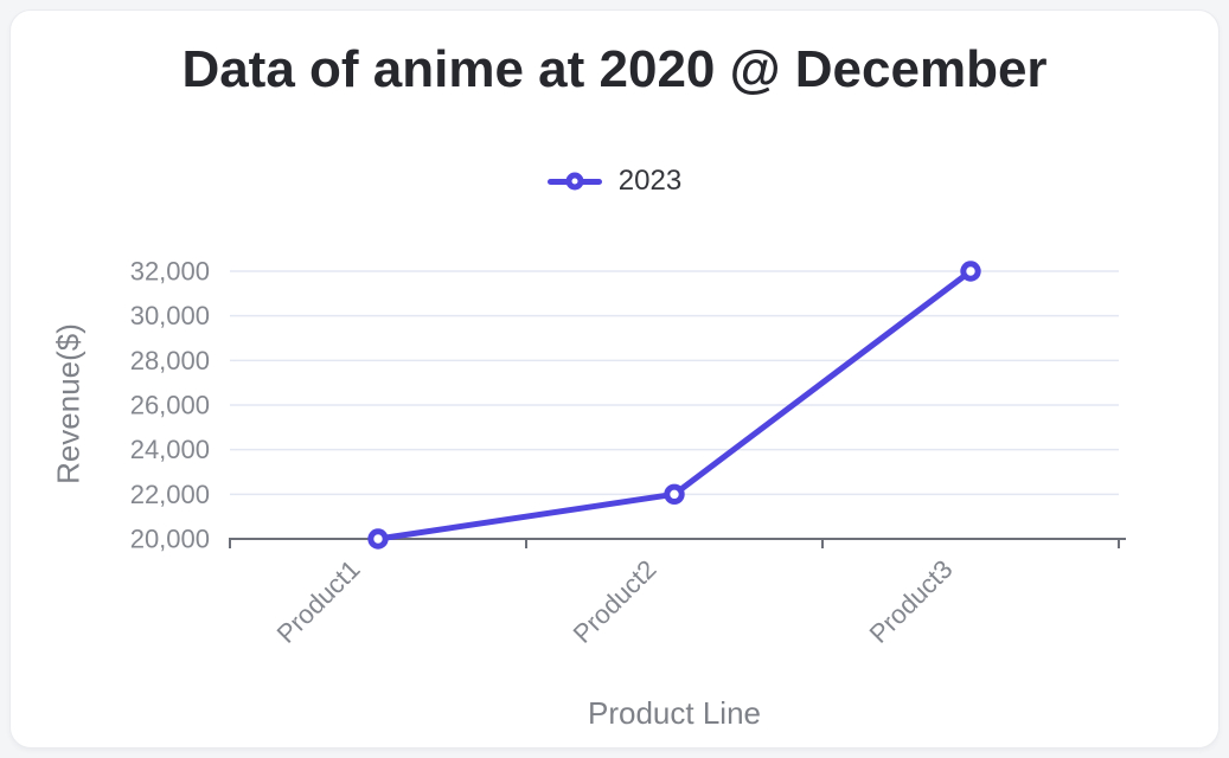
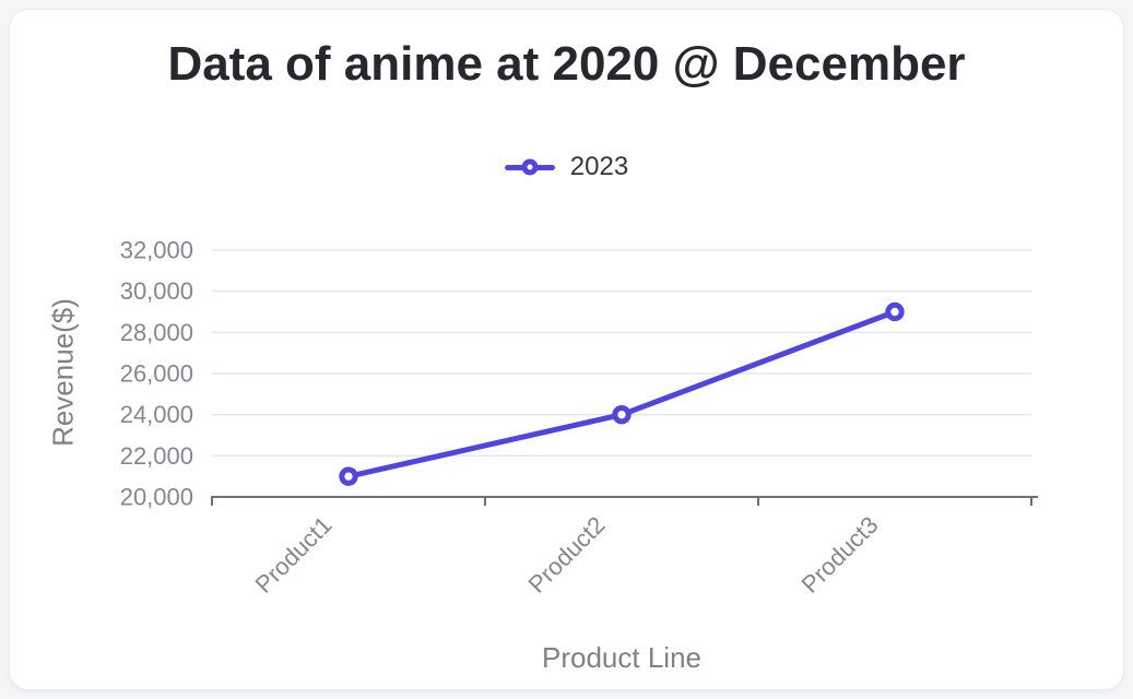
Product1: 20000 -> 21000
Product2: 22000 -> 24000
Product3: 32000 -> 29000
